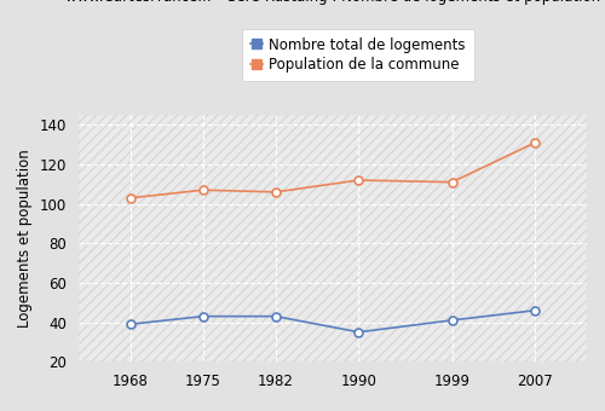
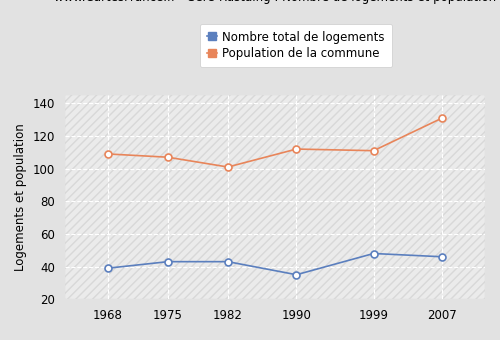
Population de la commune/1968: 103 -> 109
Population de la commune/1982: 106 -> 101
Nombre total de logements/1999: 41 -> 48
